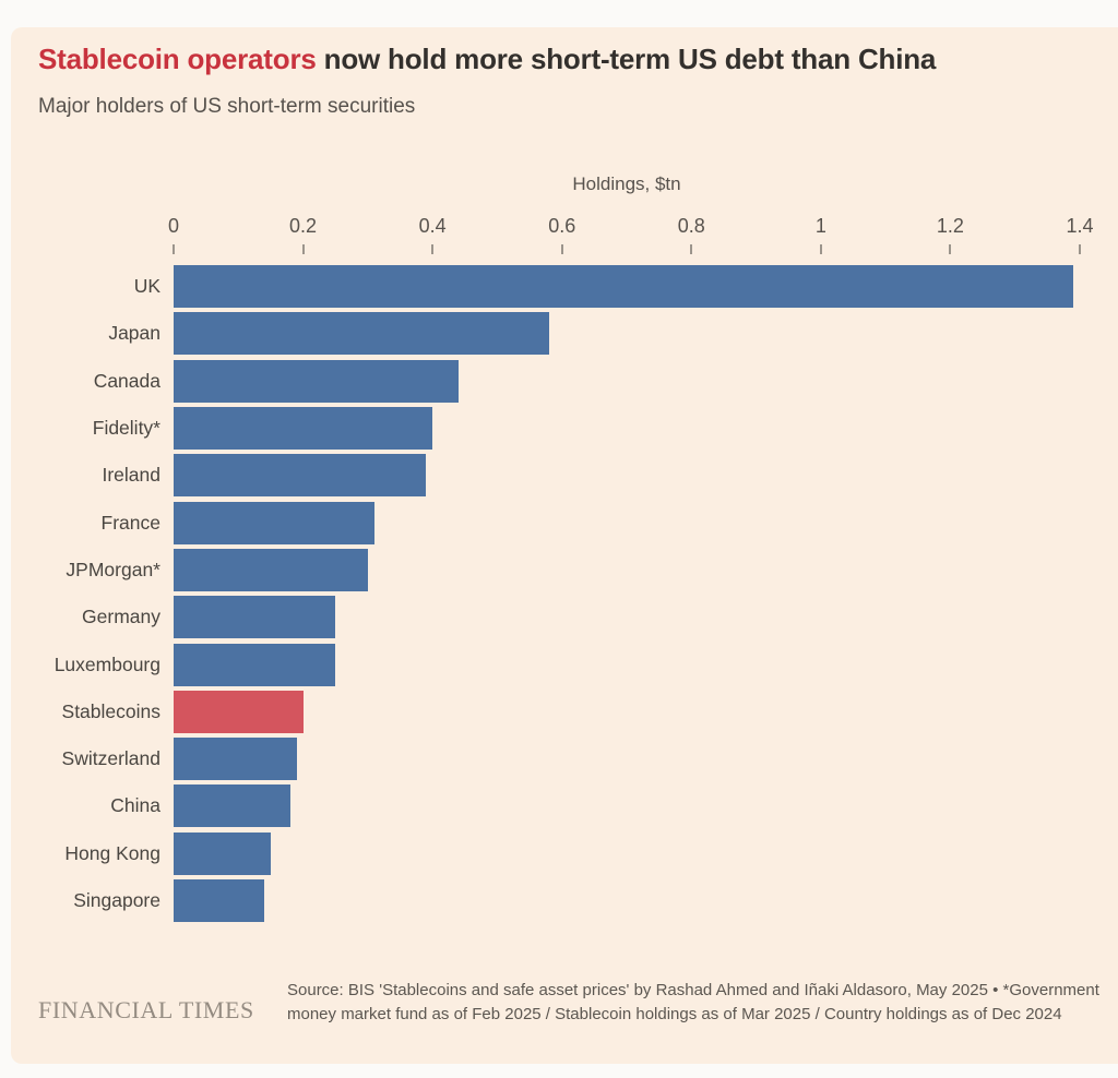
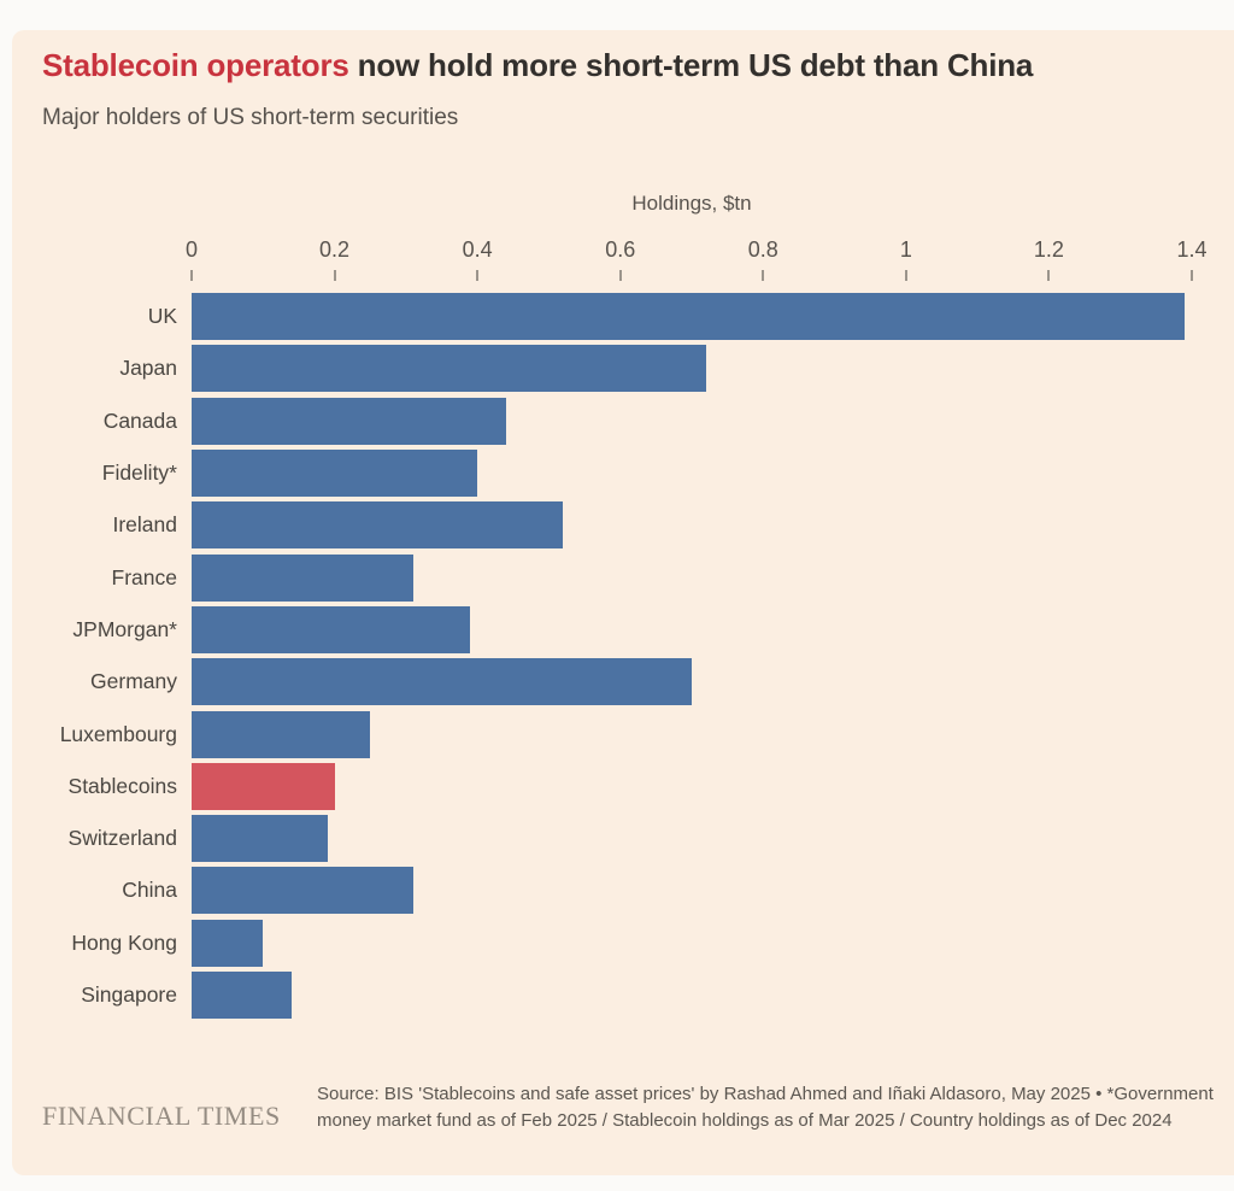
Japan: 0.58 -> 0.72
Ireland: 0.39 -> 0.52
JPMorgan*: 0.30 -> 0.39
Germany: 0.25 -> 0.70
China: 0.18 -> 0.31
Hong Kong: 0.15 -> 0.10
